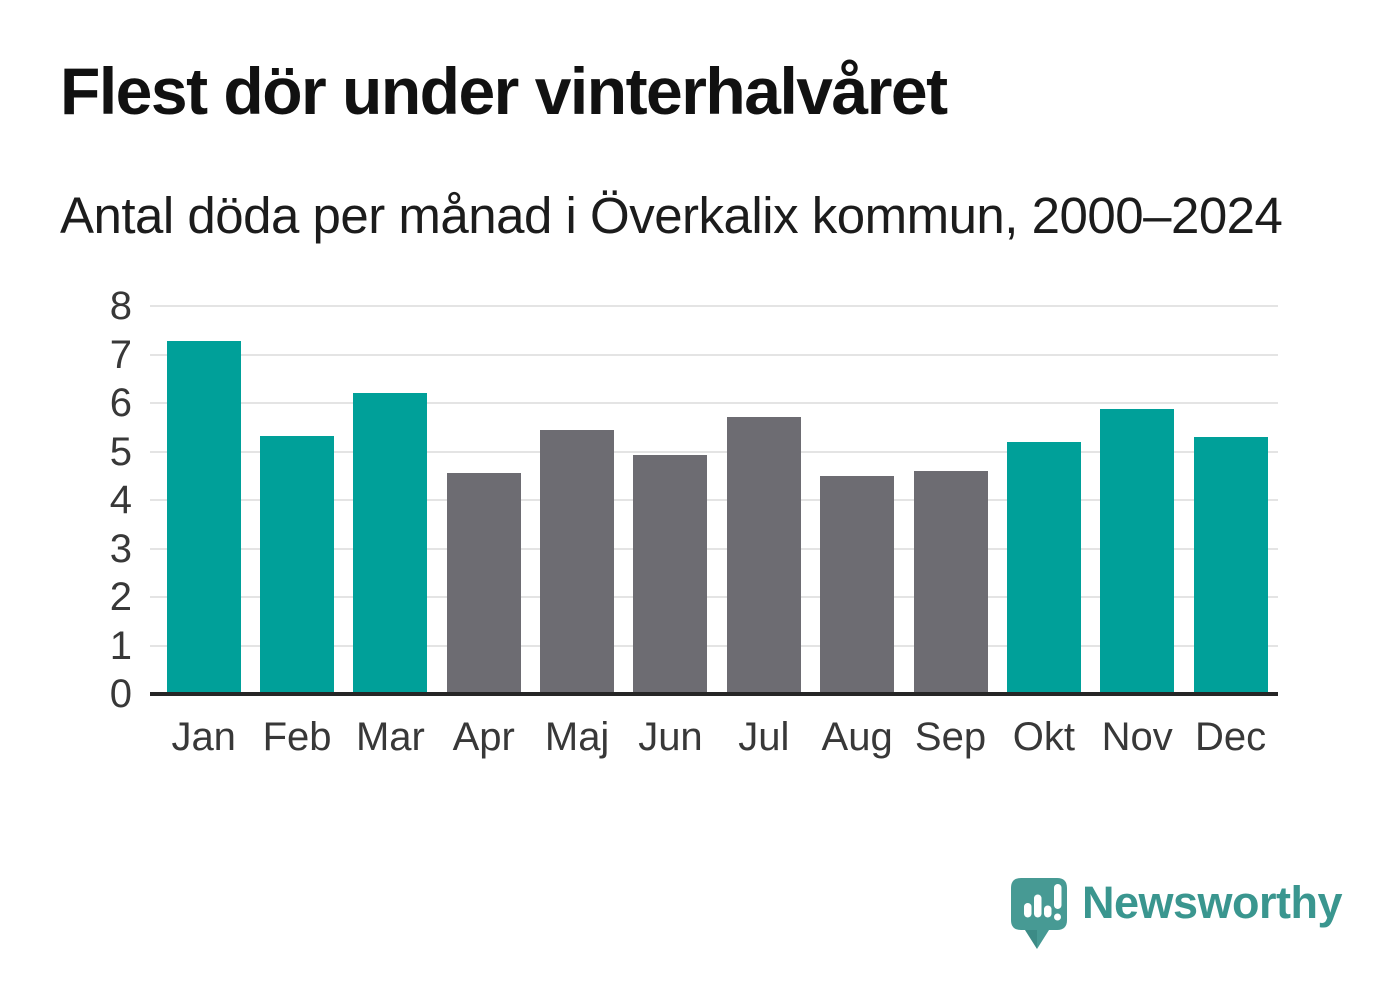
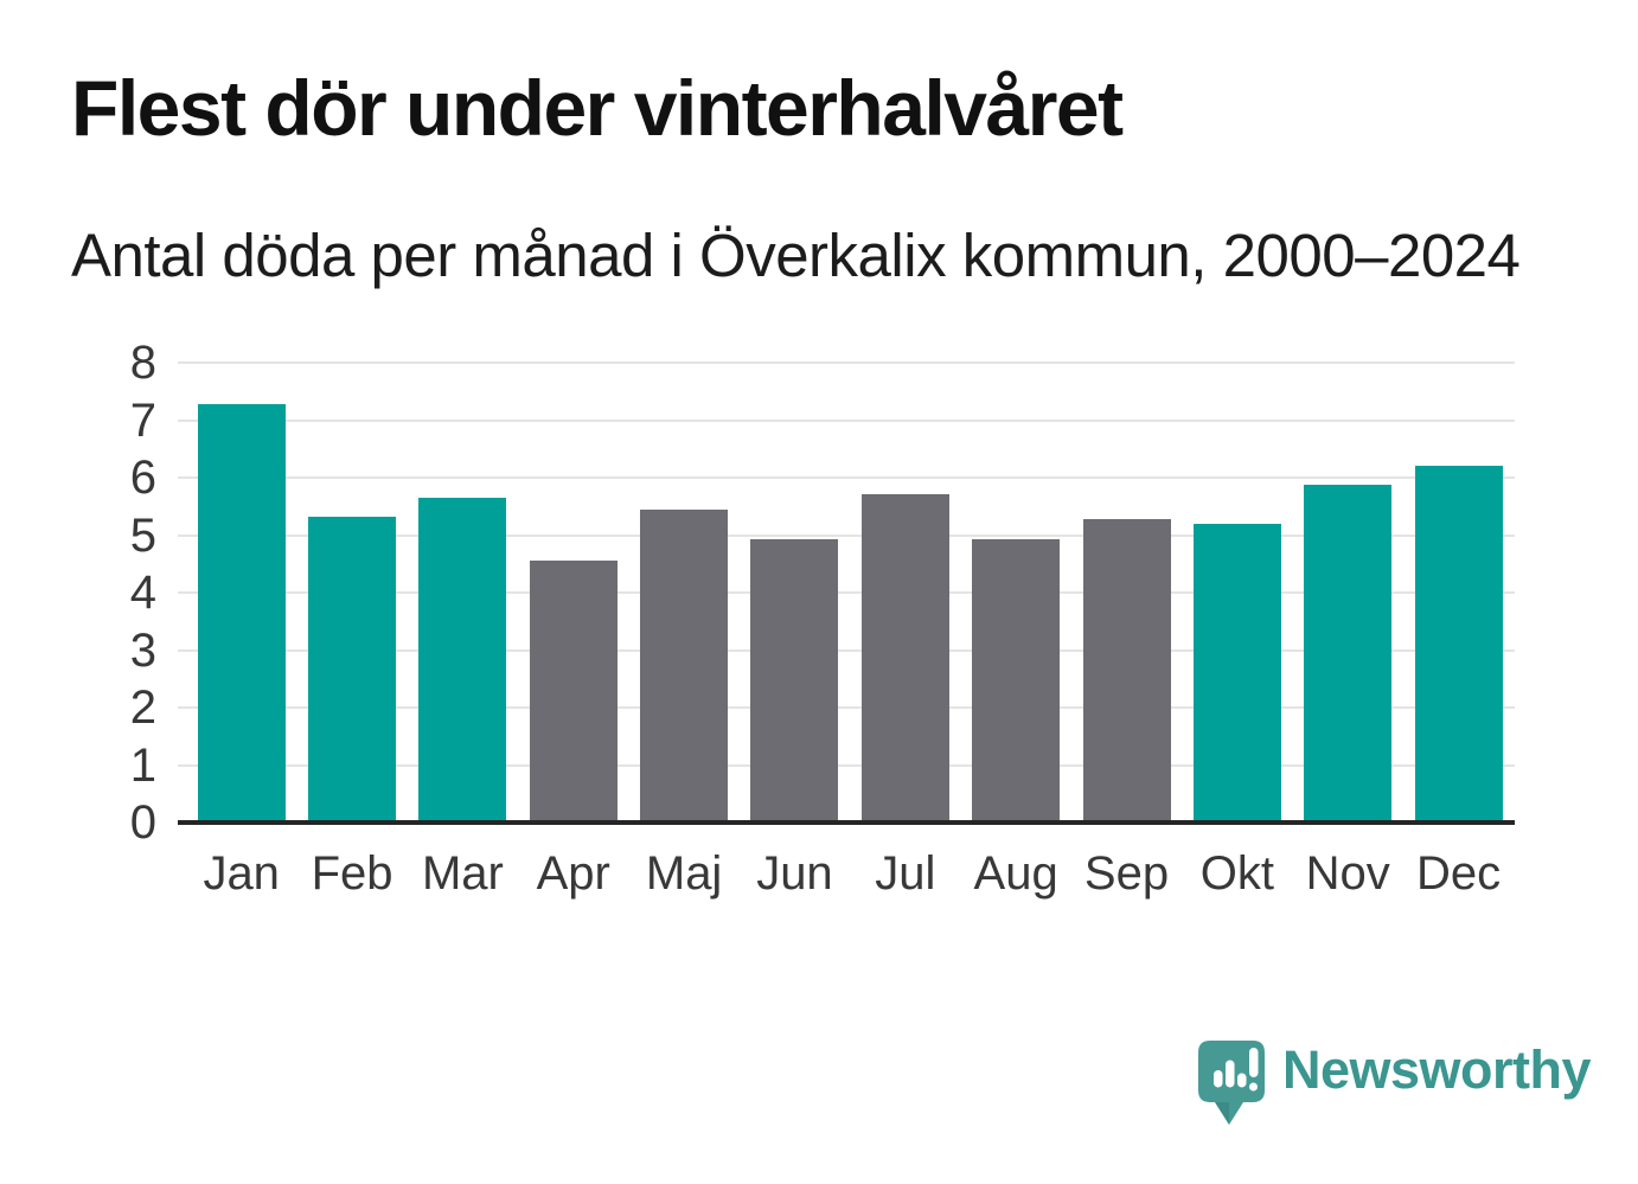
Mar: 6.2 -> 5.6
Aug: 4.5 -> 4.9
Sep: 4.6 -> 5.3
Dec: 5.3 -> 6.2
